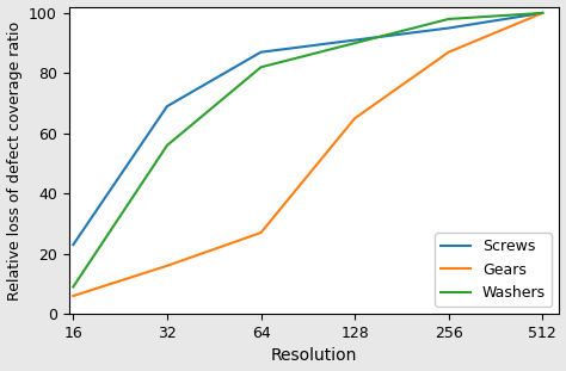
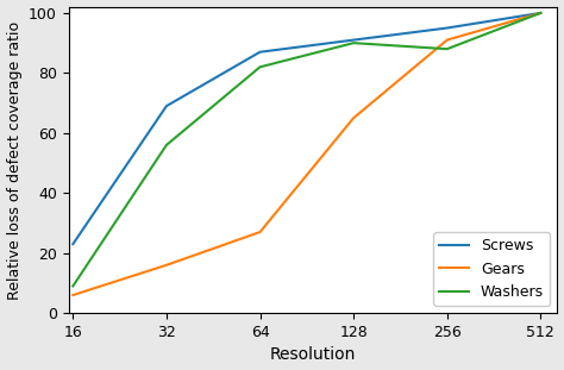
Gears/256: 87 -> 91
Washers/256: 98 -> 88
